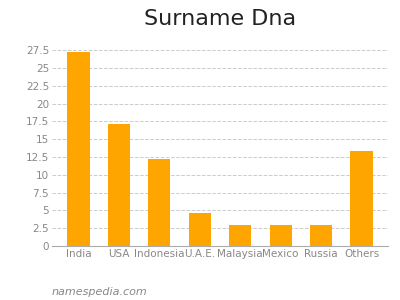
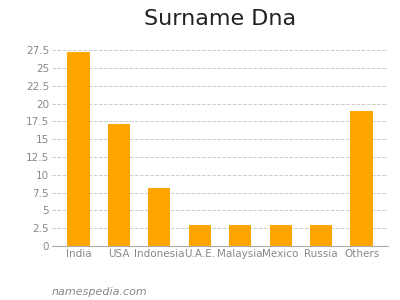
Indonesia: 12.2 -> 8.1
U.A.E.: 4.6 -> 3.0
Others: 13.4 -> 19.0
